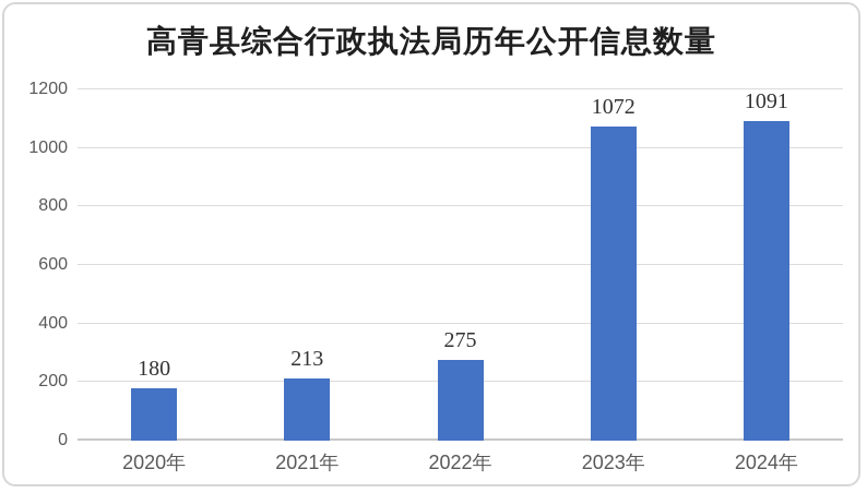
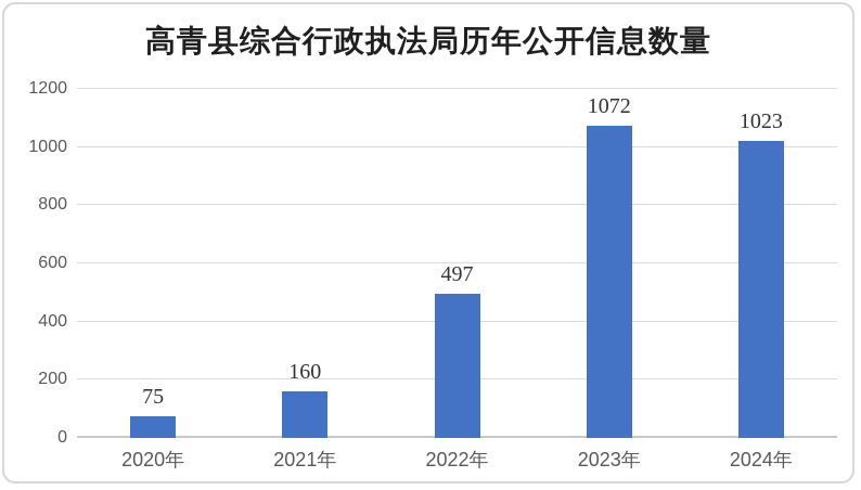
2020年: 180 -> 75
2021年: 213 -> 160
2022年: 275 -> 497
2024年: 1091 -> 1023
